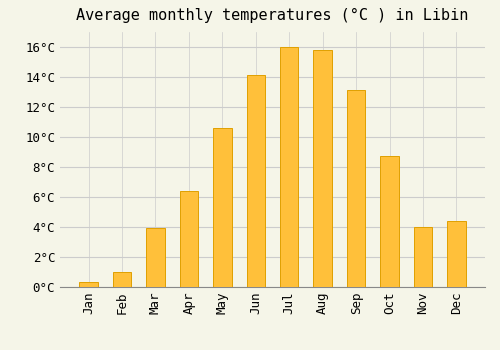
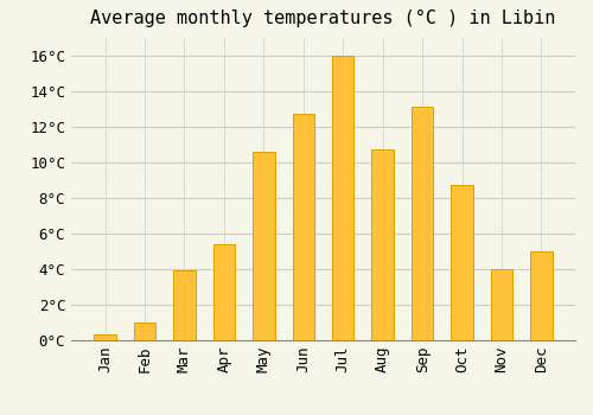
Apr: 6.4°C -> 5.4°C
Jun: 14.1°C -> 12.7°C
Aug: 15.8°C -> 10.7°C
Dec: 4.4°C -> 5.0°C
